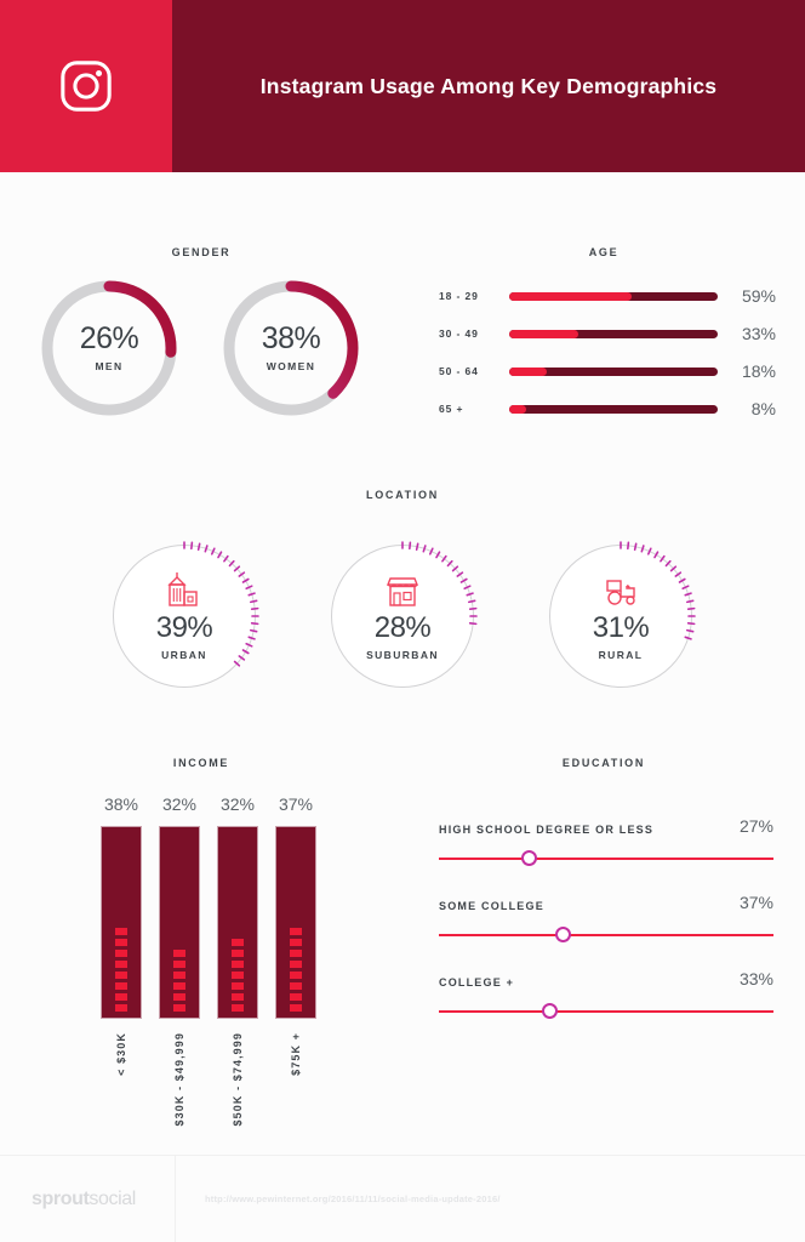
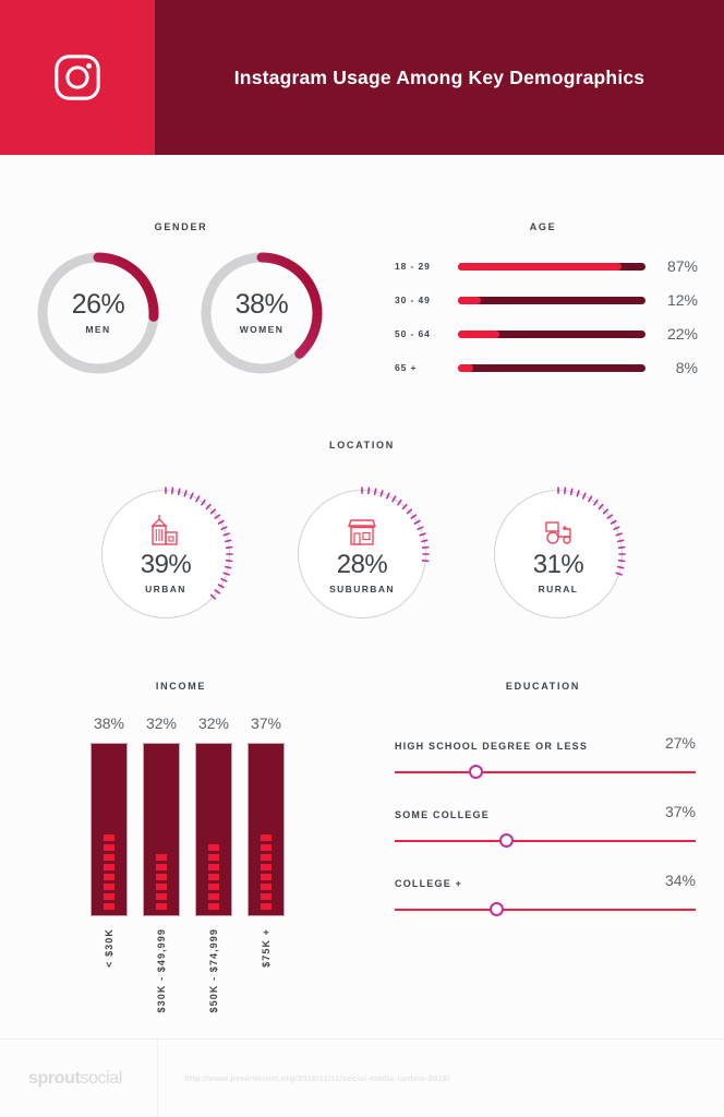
AGE/18 - 29: 59% -> 87%
AGE/30 - 49: 33% -> 12%
AGE/50 - 64: 18% -> 22%
EDUCATION/COLLEGE +: 33% -> 34%
